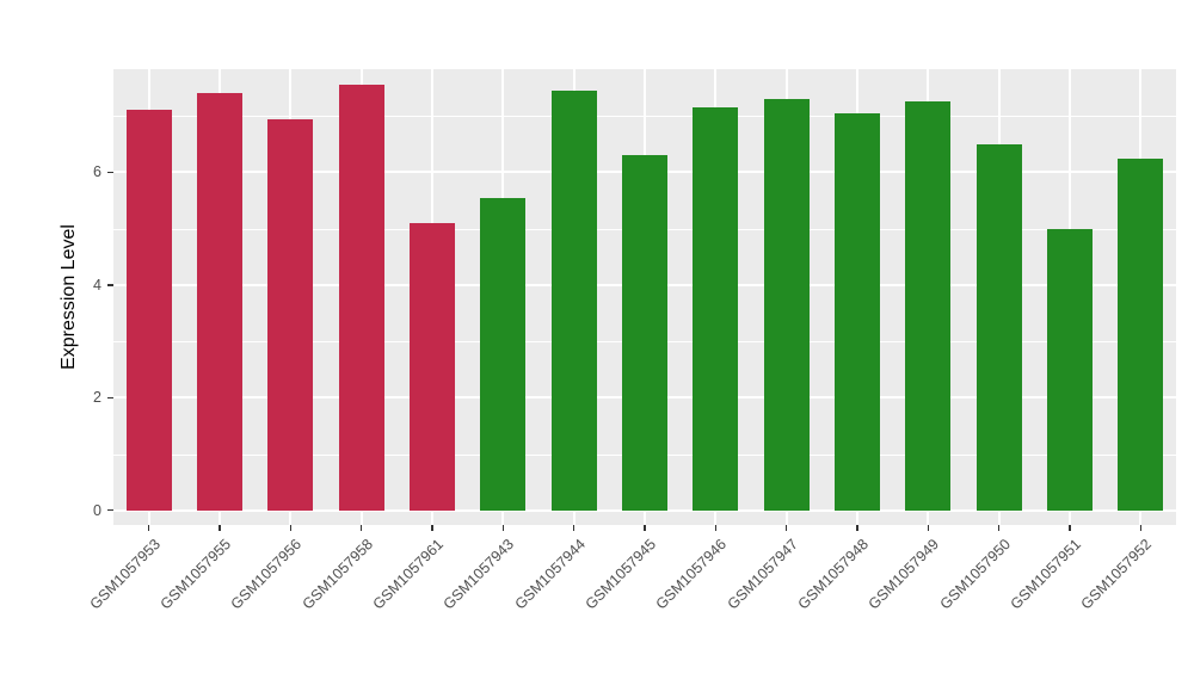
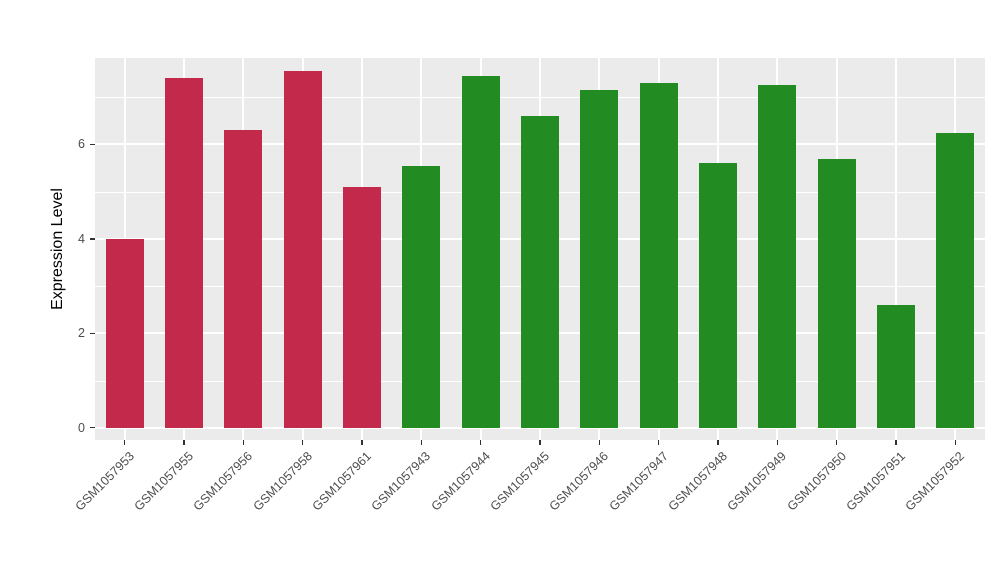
GSM1057953: 7.1 -> 4.0
GSM1057956: 7.0 -> 6.3
GSM1057945: 6.3 -> 6.6
GSM1057948: 7.0 -> 5.6
GSM1057950: 6.5 -> 5.7
GSM1057951: 5.0 -> 2.6
